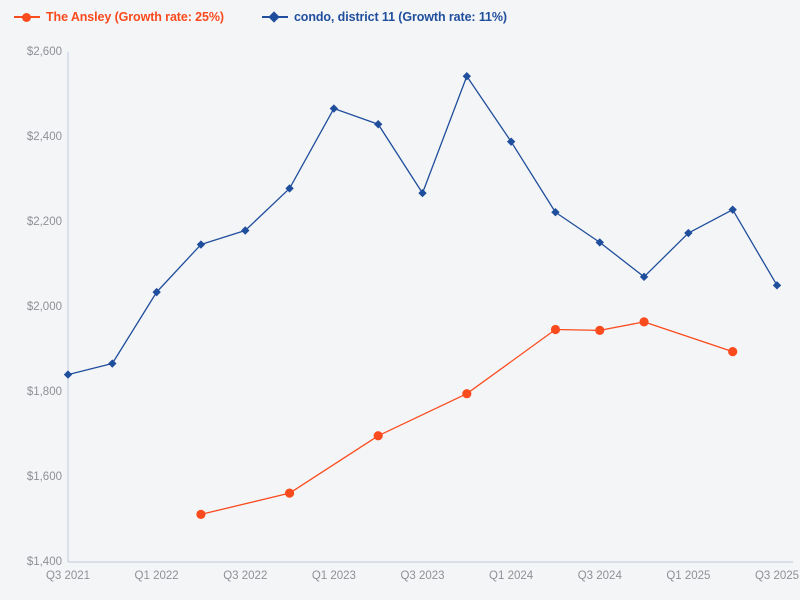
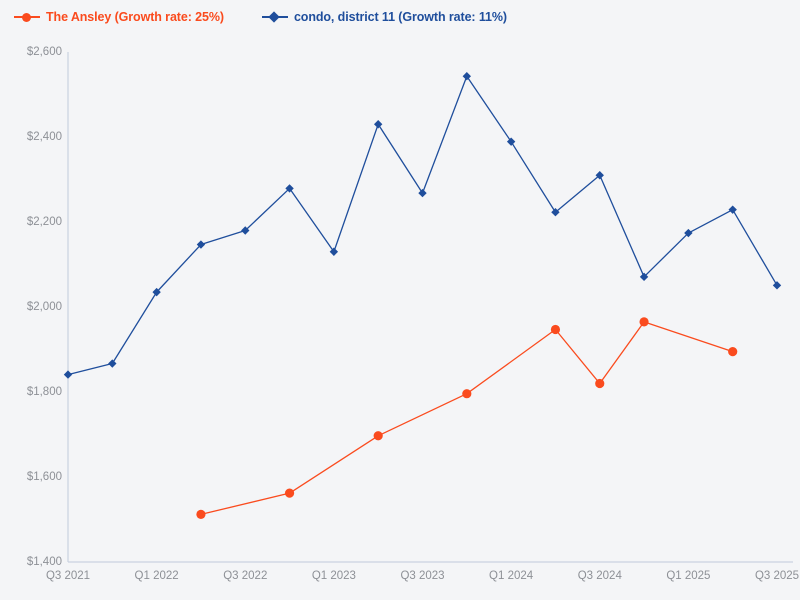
condo, district 11 (Growth rate: 11%)/Q1 2023: $2470 -> $2130
The Ansley (Growth rate: 25%)/Q3 2024: $1940 -> $1820
condo, district 11 (Growth rate: 11%)/Q3 2024: $2150 -> $2310
